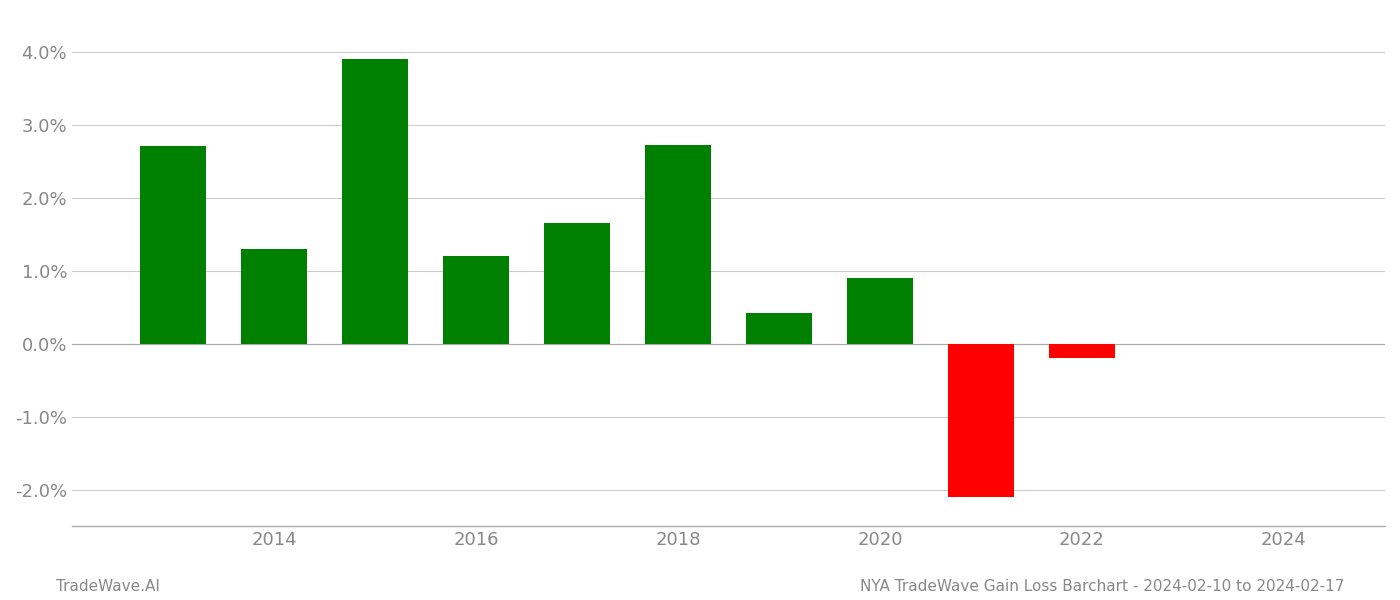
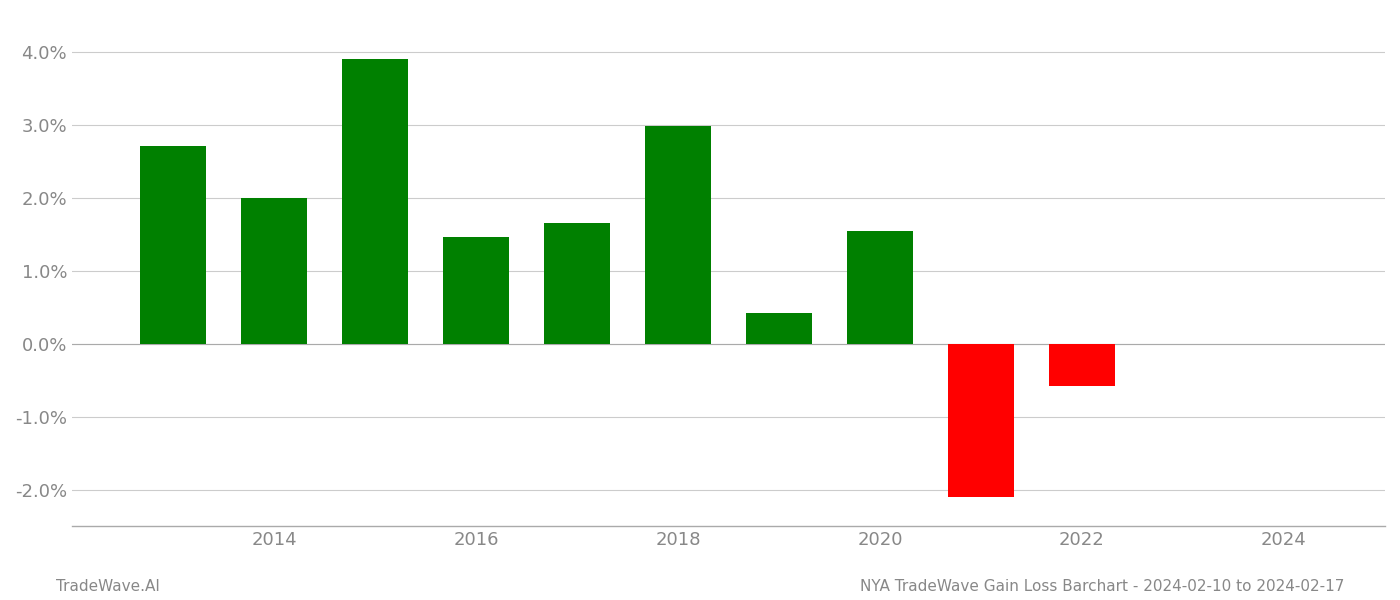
2014: 1.30% -> 2.00%
2016: 1.20% -> 1.46%
2018: 2.72% -> 2.98%
2020: 0.90% -> 1.54%
2022: -0.20% -> -0.58%
